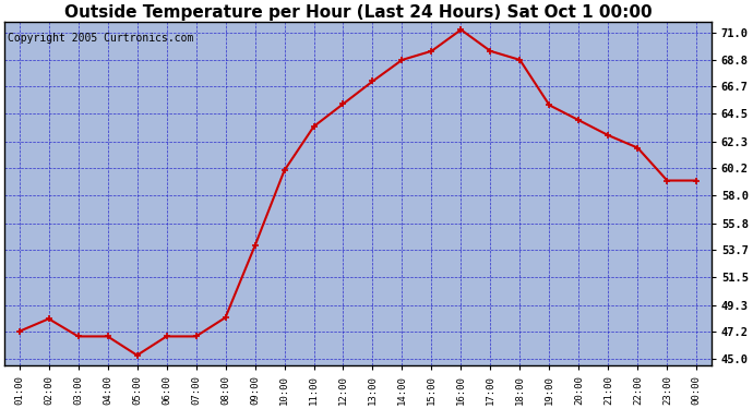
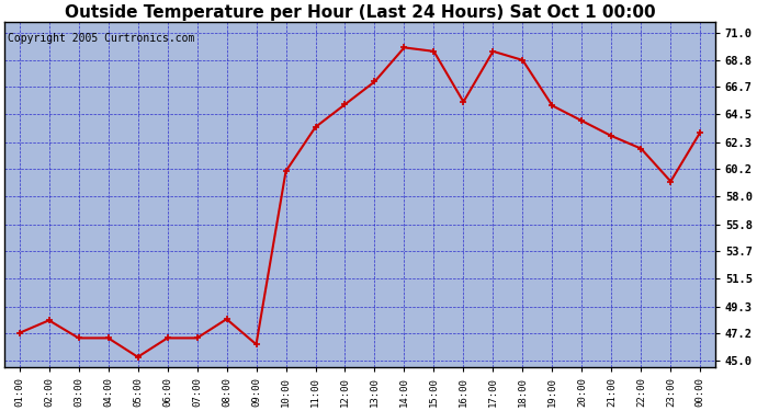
09:00: 54.0 -> 46.3
14:00: 68.8 -> 69.8
16:00: 71.2 -> 65.5
00:00: 59.2 -> 63.1
